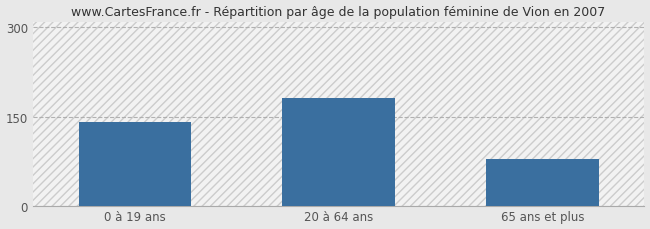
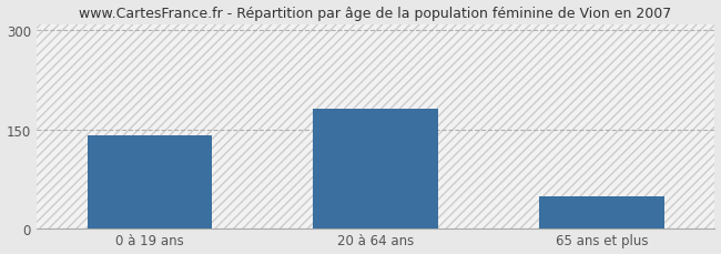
65 ans et plus: 78 -> 48
